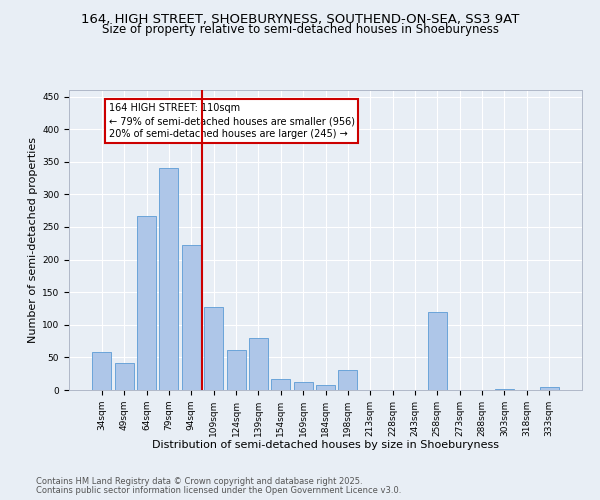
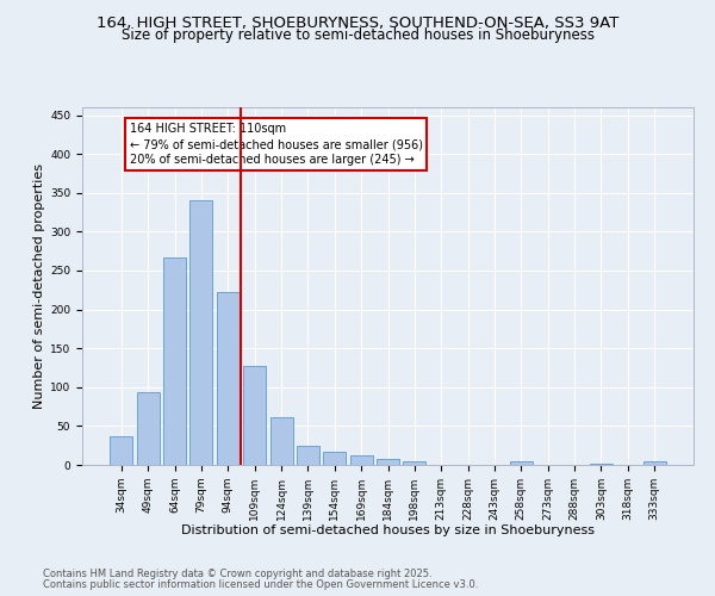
34sqm: 58 -> 37
49sqm: 42 -> 93
139sqm: 80 -> 25
198sqm: 30 -> 4
258sqm: 120 -> 5
